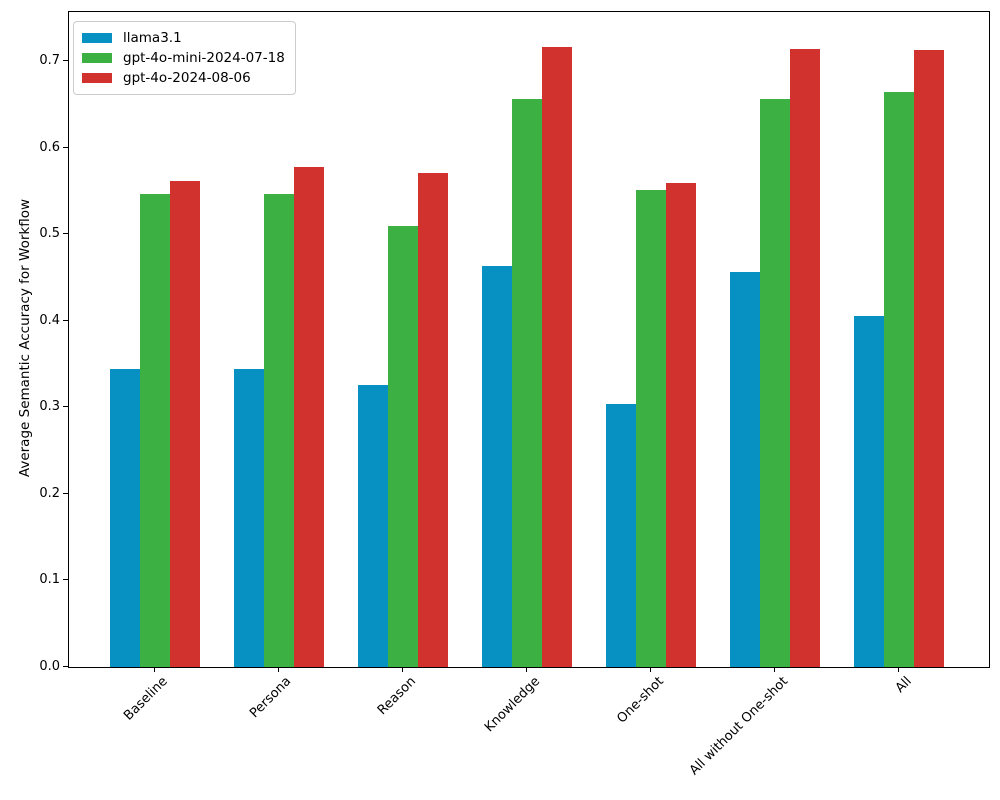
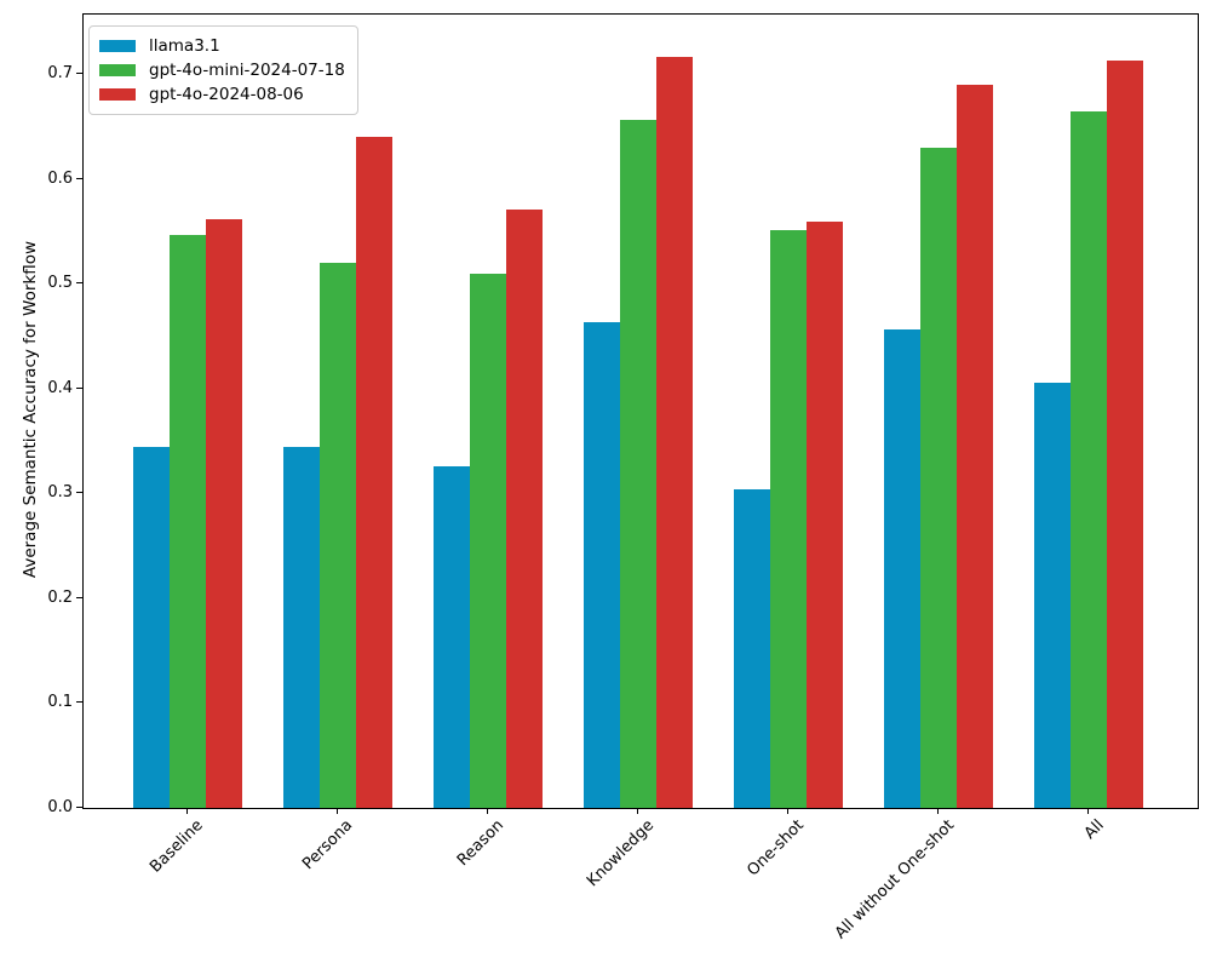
gpt-4o-mini-2024-07-18/Persona: 0.55 -> 0.52
gpt-4o-2024-08-06/Persona: 0.58 -> 0.64
gpt-4o-mini-2024-07-18/All without One-shot: 0.66 -> 0.63
gpt-4o-2024-08-06/All without One-shot: 0.71 -> 0.69
